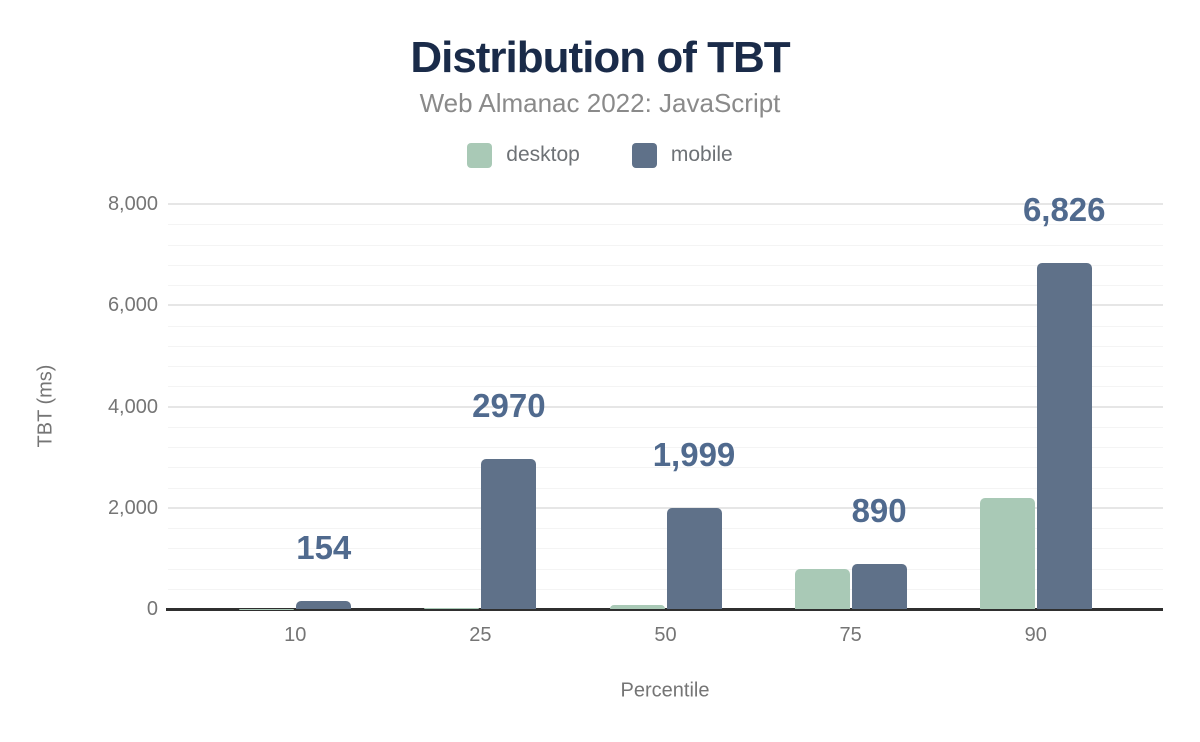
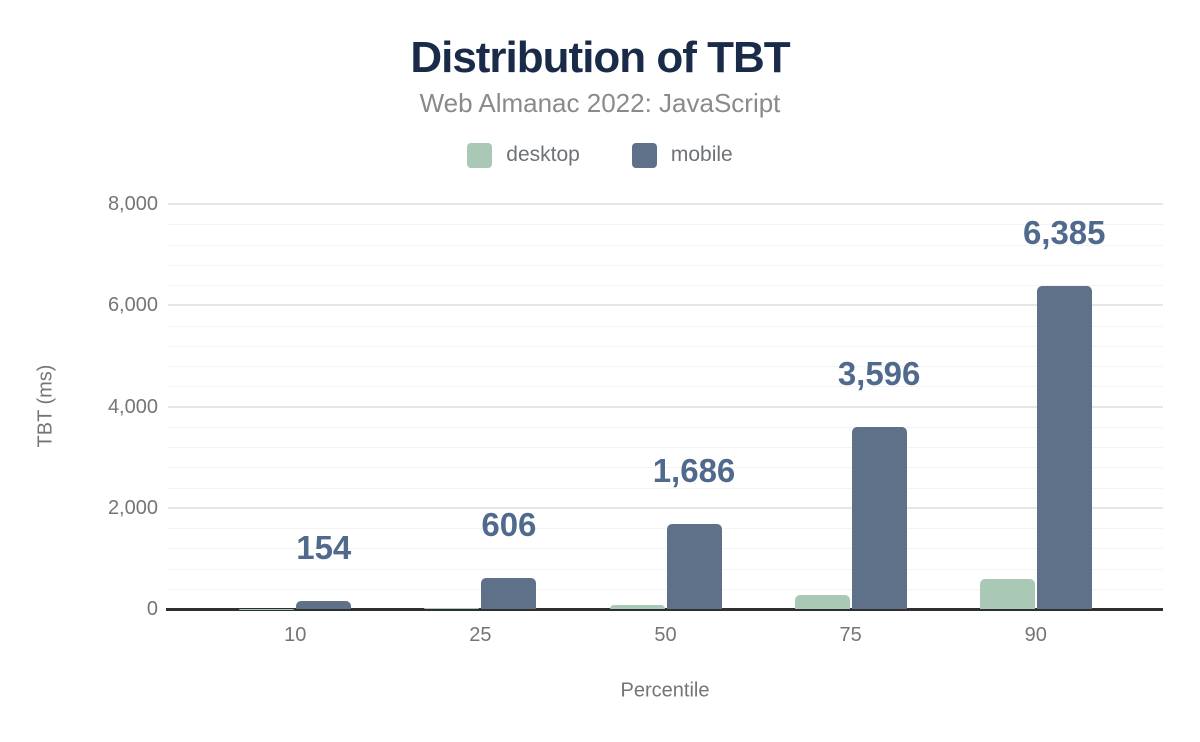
mobile/25: 2970 -> 606
mobile/50: 1,999 -> 1,686
desktop/75: 800 -> 300
mobile/75: 890 -> 3,596
desktop/90: 2200 -> 600
mobile/90: 6,826 -> 6,385
